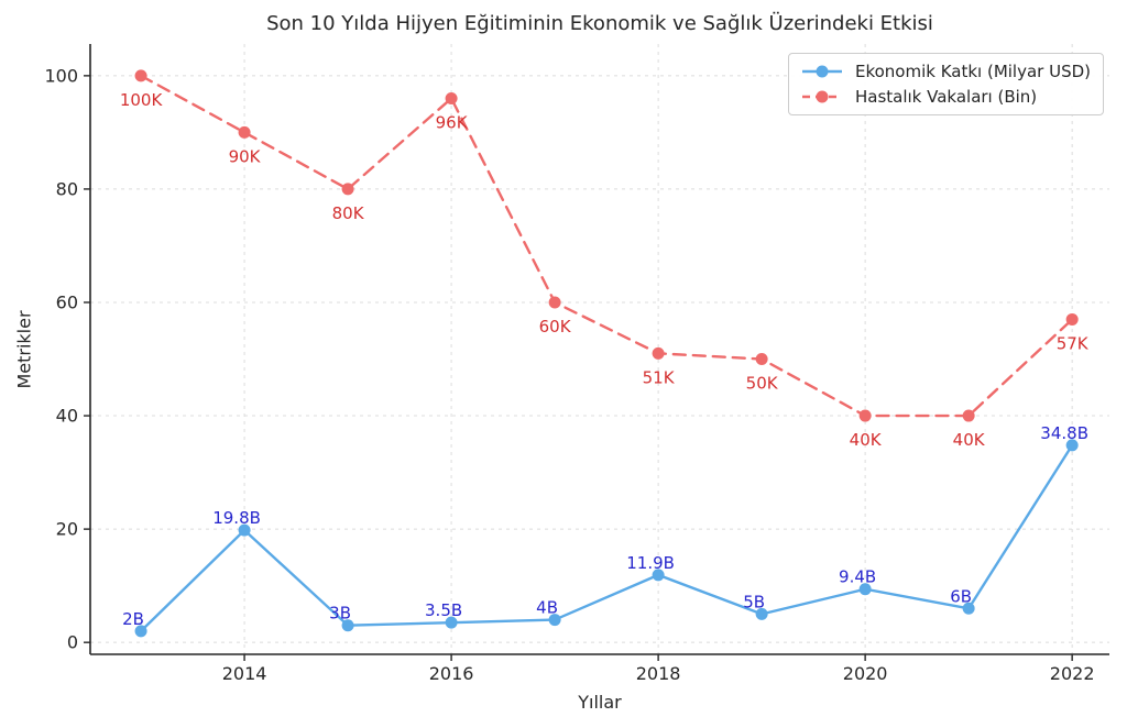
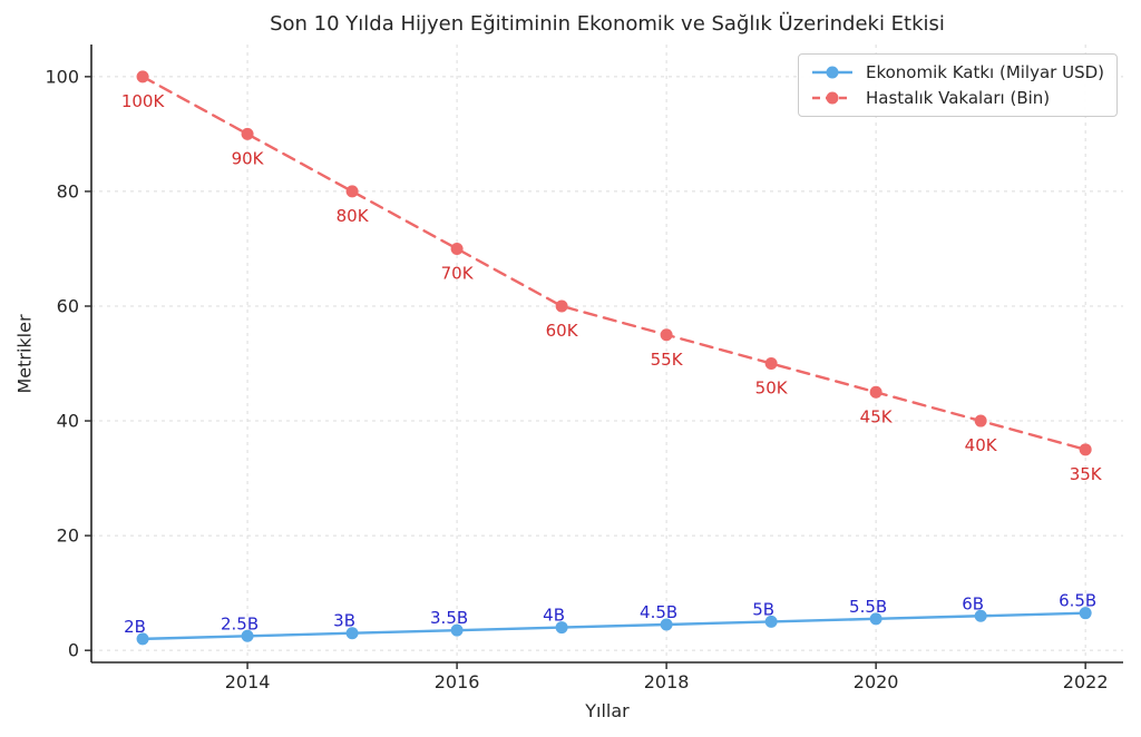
Ekonomik Katkı (Milyar USD)/2014: 19.8B -> 2.5B
Hastalık Vakaları (Bin)/2016: 96K -> 70K
Ekonomik Katkı (Milyar USD)/2018: 11.9B -> 4.5B
Hastalık Vakaları (Bin)/2018: 51K -> 55K
Ekonomik Katkı (Milyar USD)/2020: 9.4B -> 5.5B
Hastalık Vakaları (Bin)/2020: 40K -> 45K
Ekonomik Katkı (Milyar USD)/2022: 34.8B -> 6.5B
Hastalık Vakaları (Bin)/2022: 57K -> 35K
